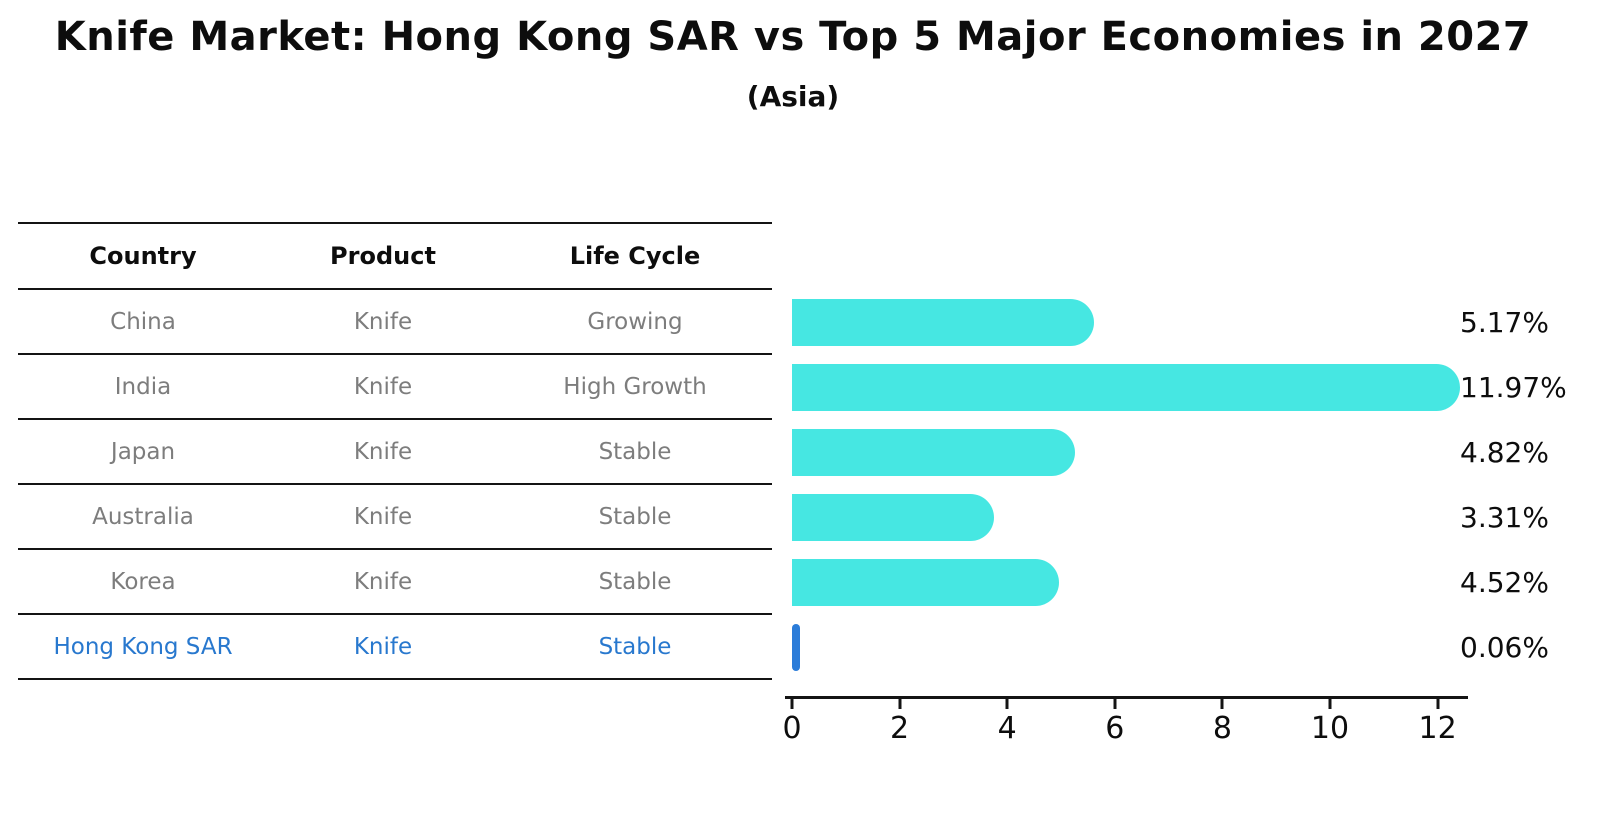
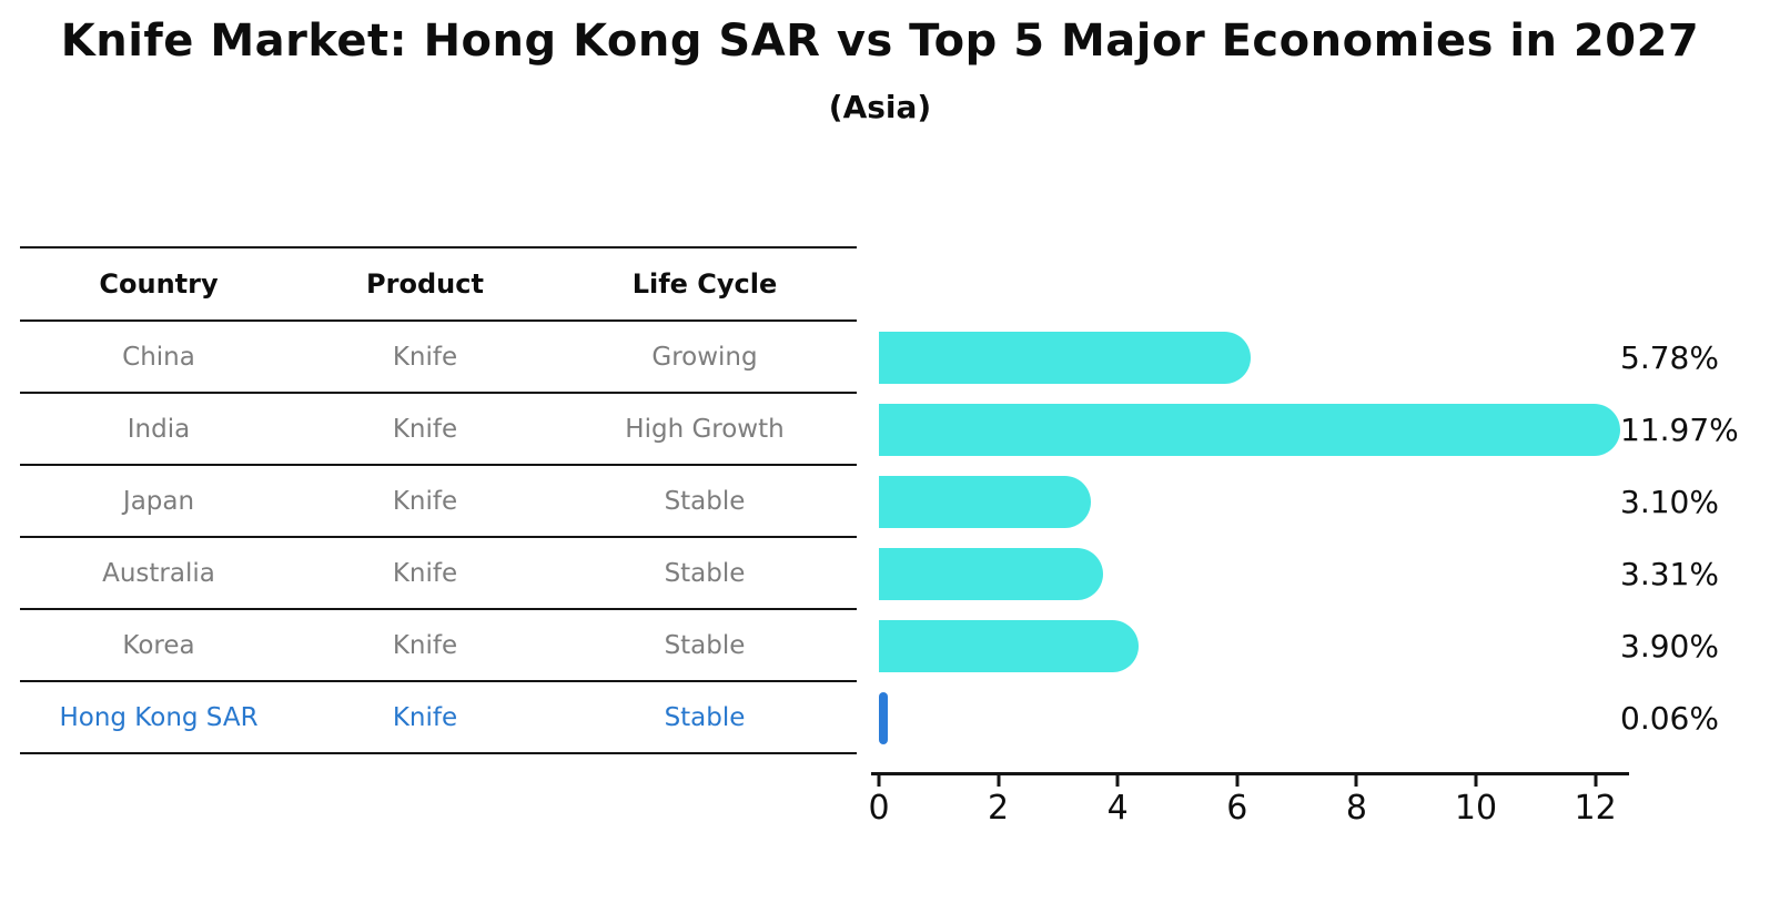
China: 5.17% -> 5.78%
Japan: 4.82% -> 3.10%
Korea: 4.52% -> 3.90%
